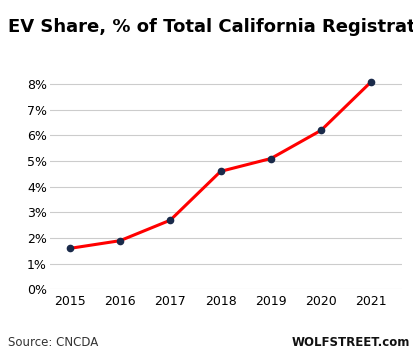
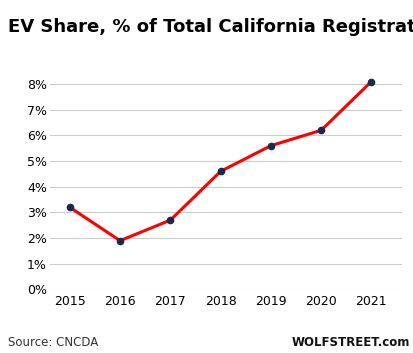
2015: 1.6% -> 3.2%
2019: 5.1% -> 5.6%
